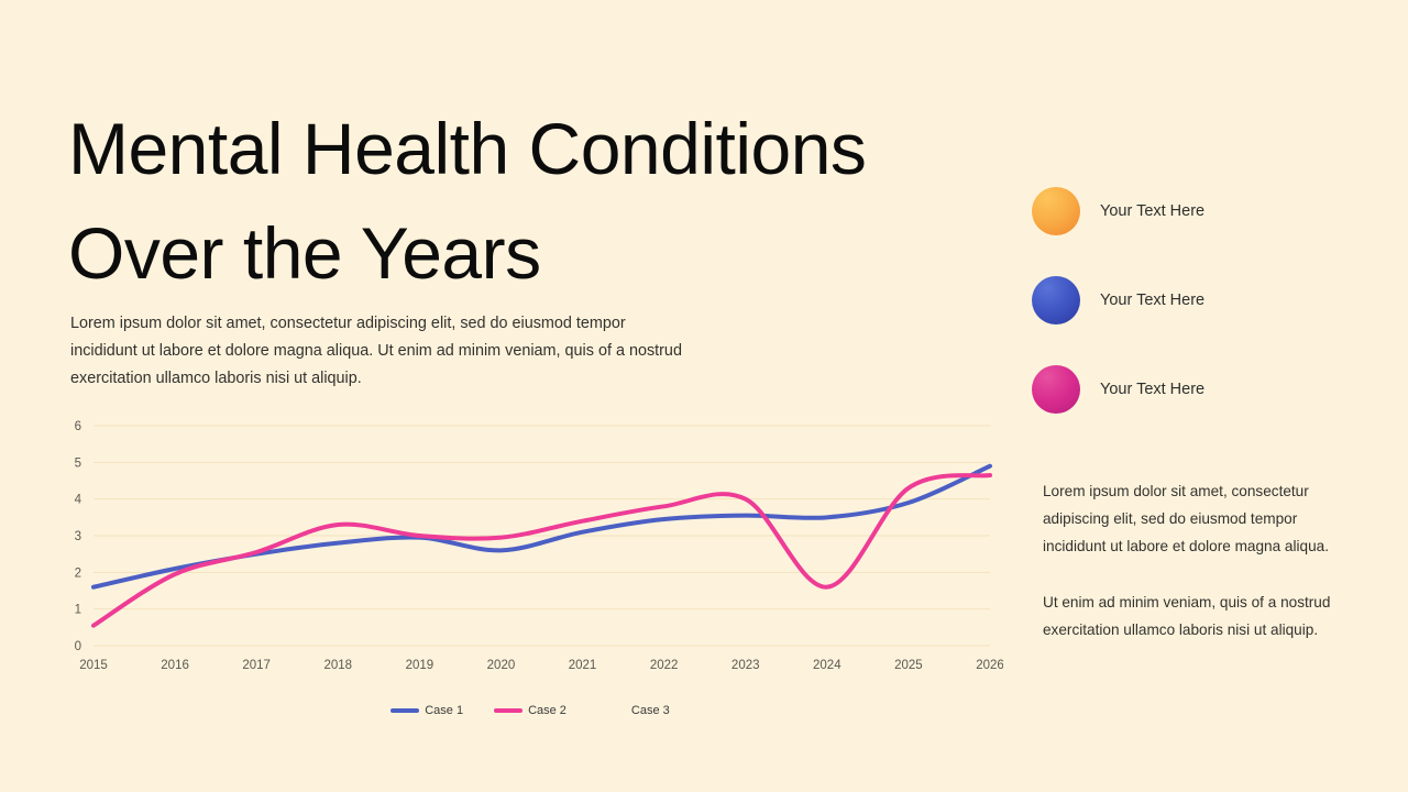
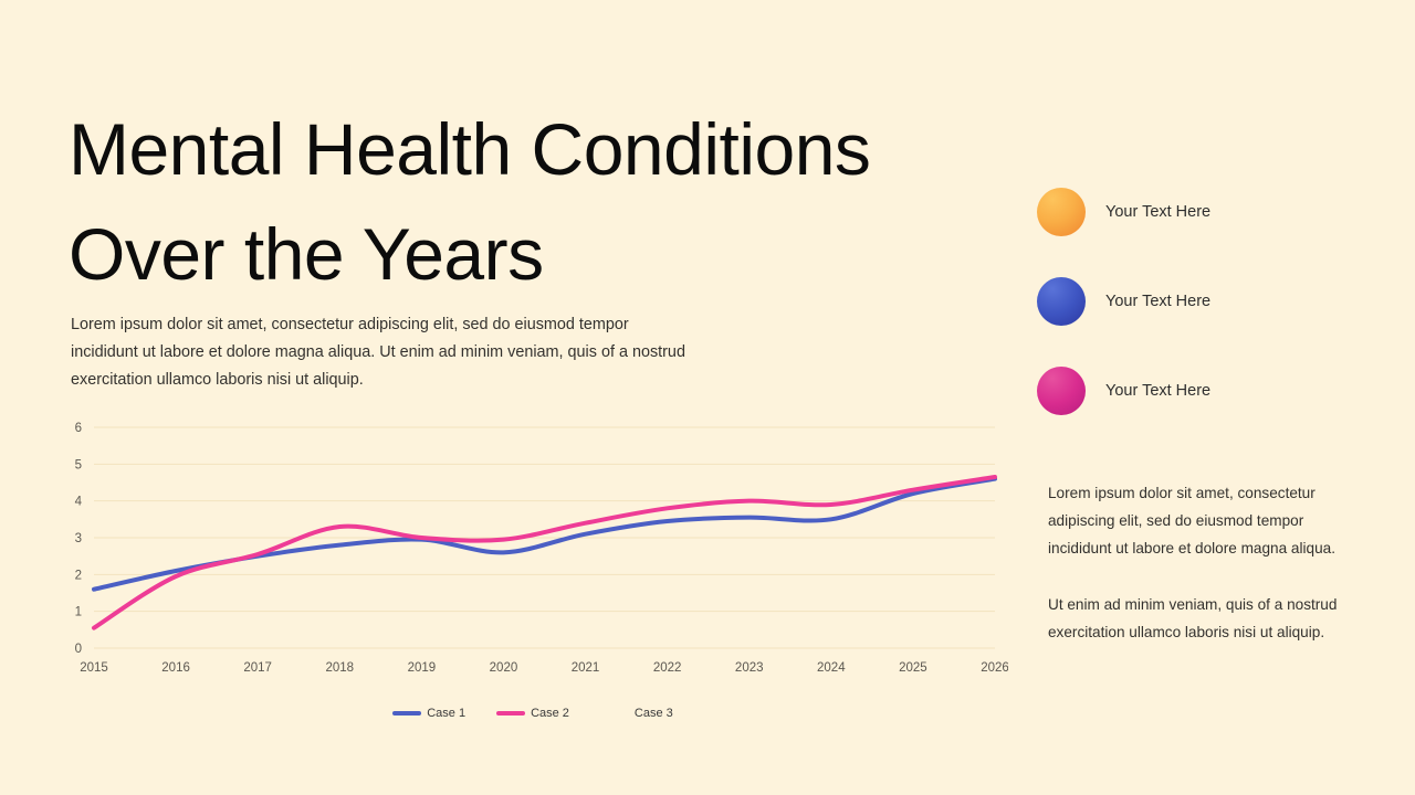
Case 2/2024: 1.6 -> 3.9
Case 1/2025: 3.9 -> 4.2
Case 1/2026: 4.9 -> 4.6
